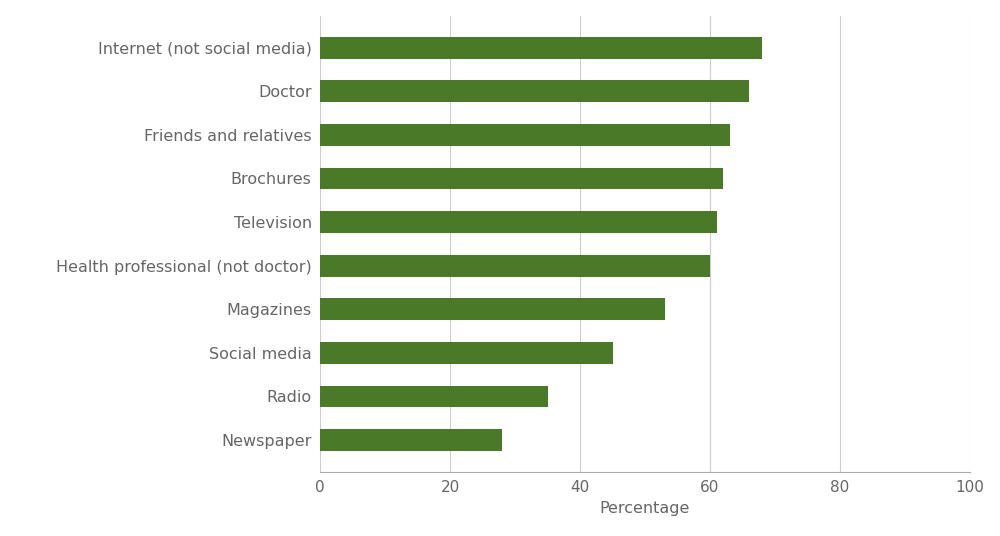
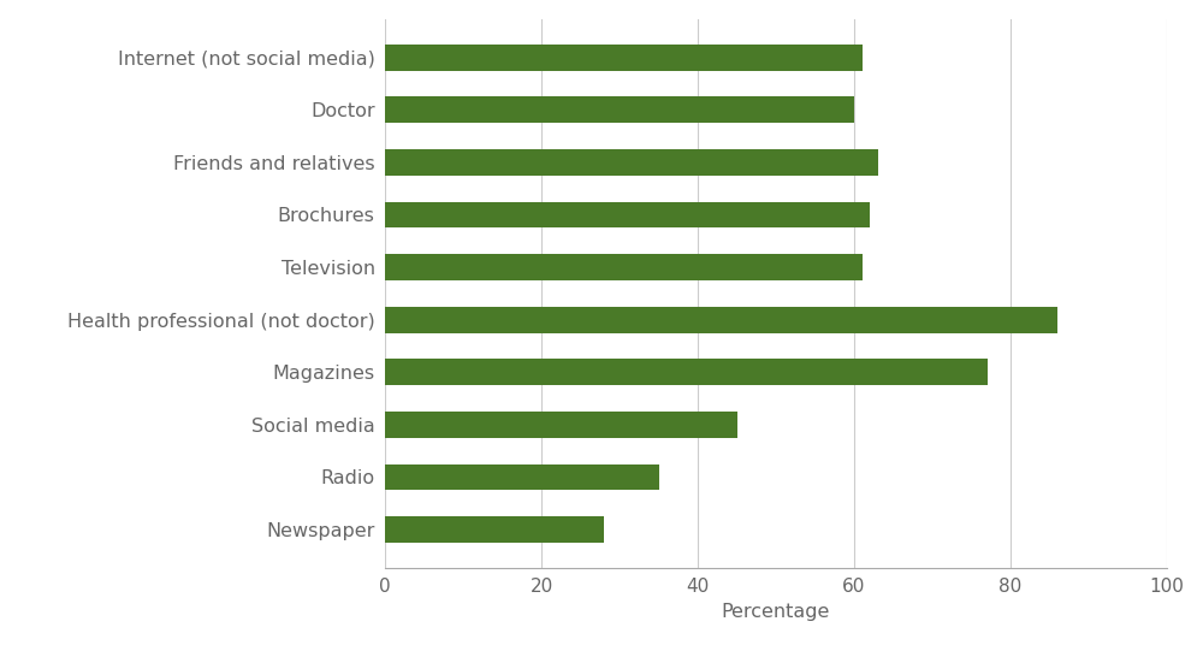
Internet (not social media): 68 -> 61
Doctor: 66 -> 60
Health professional (not doctor): 60 -> 86
Magazines: 53 -> 77
